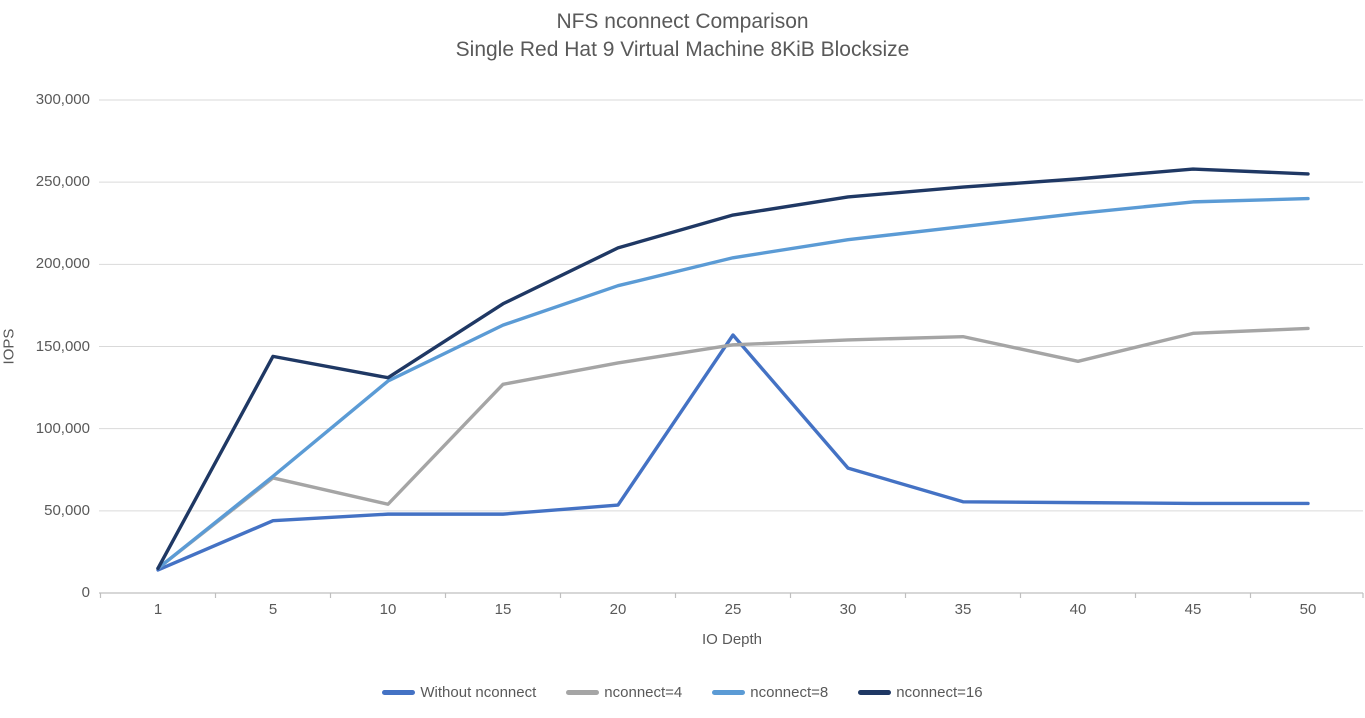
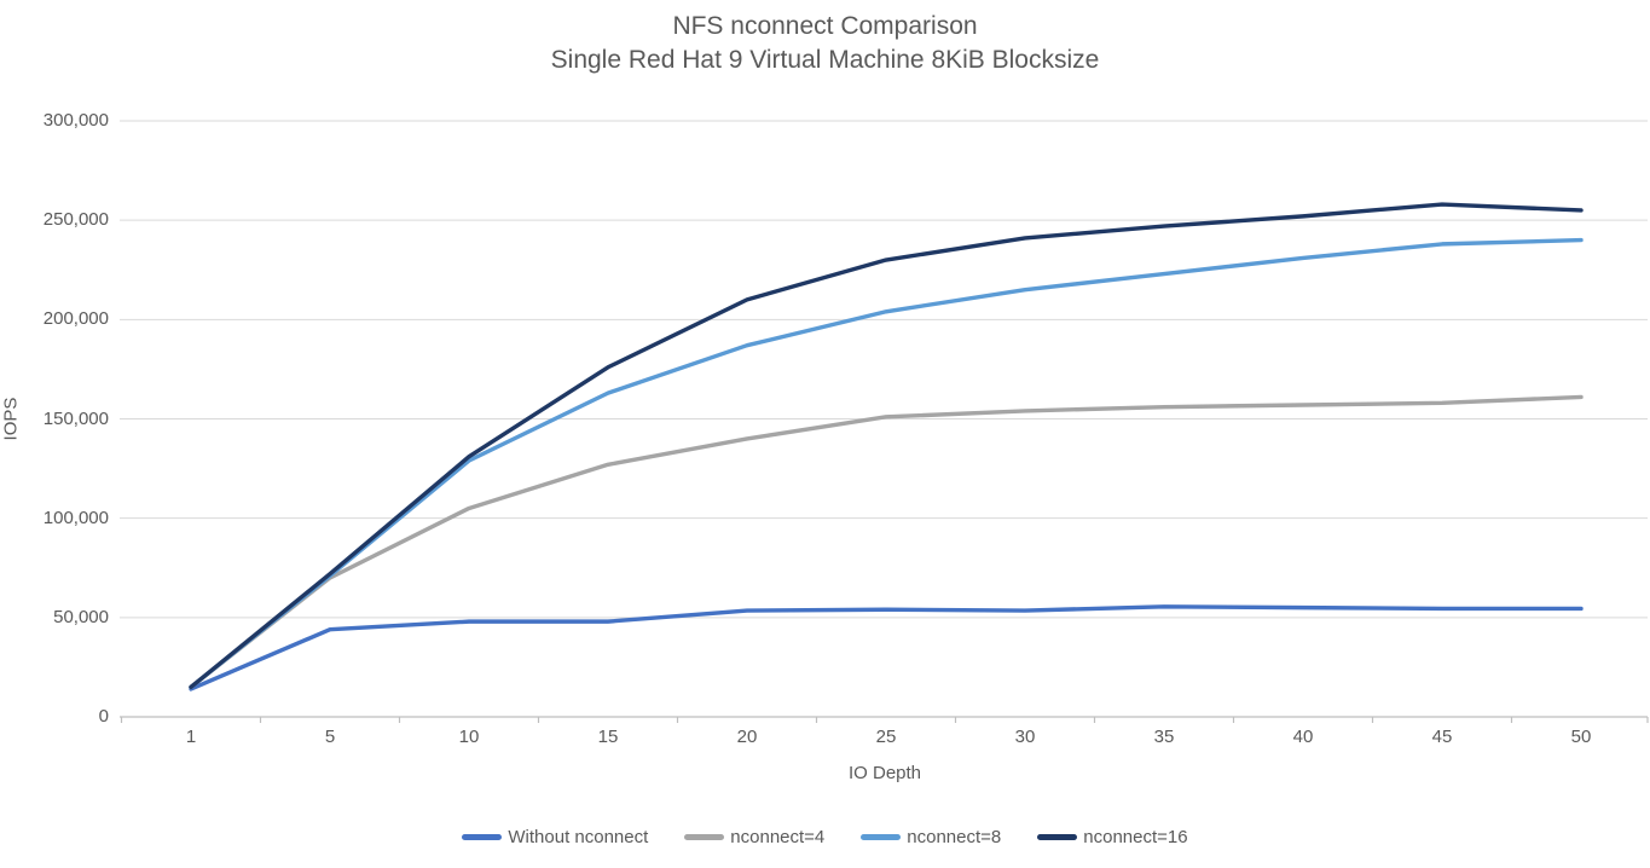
nconnect=16/5: 144000 -> 72000
nconnect=4/10: 54000 -> 105000
Without nconnect/25: 157000 -> 54000
Without nconnect/30: 76000 -> 54000
nconnect=4/40: 141000 -> 157000
